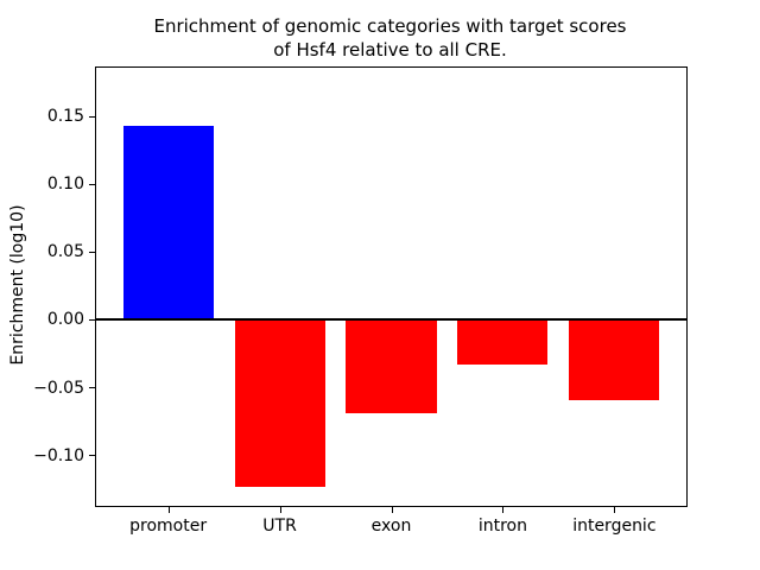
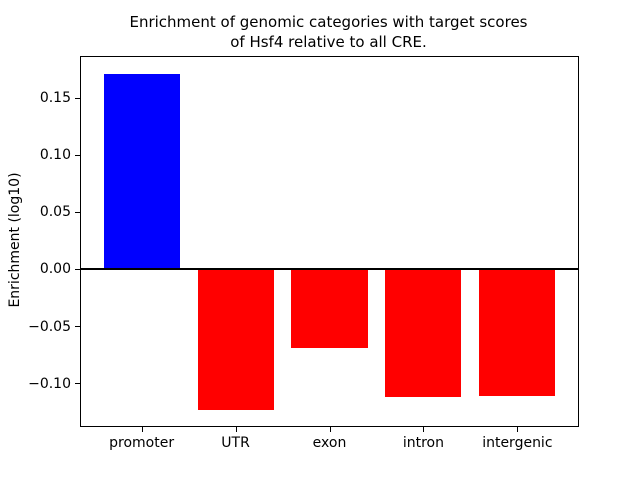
promoter: 0.143 -> 0.171
intron: -0.033 -> -0.112
intergenic: -0.059 -> -0.111
